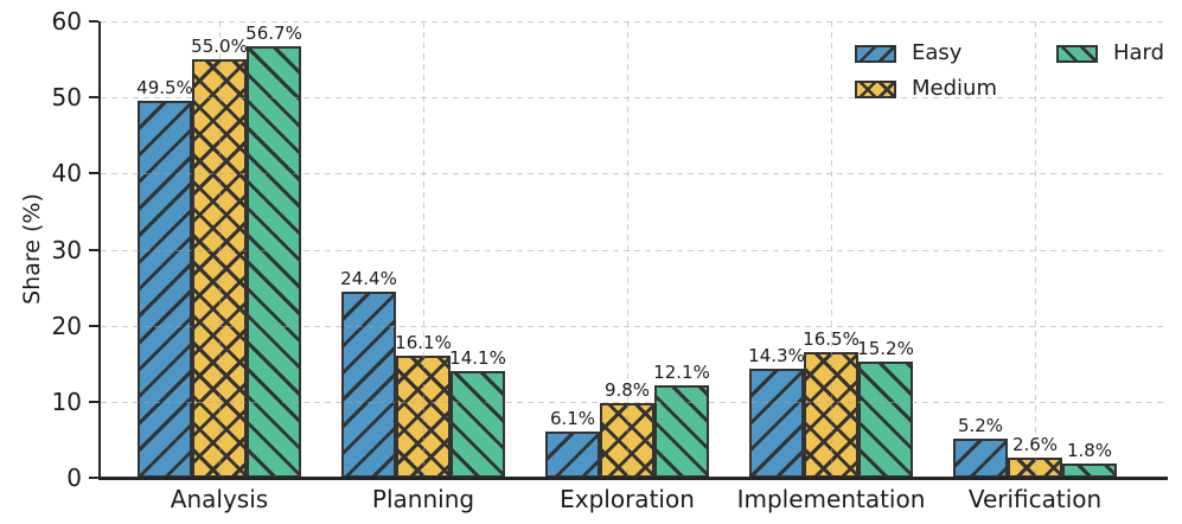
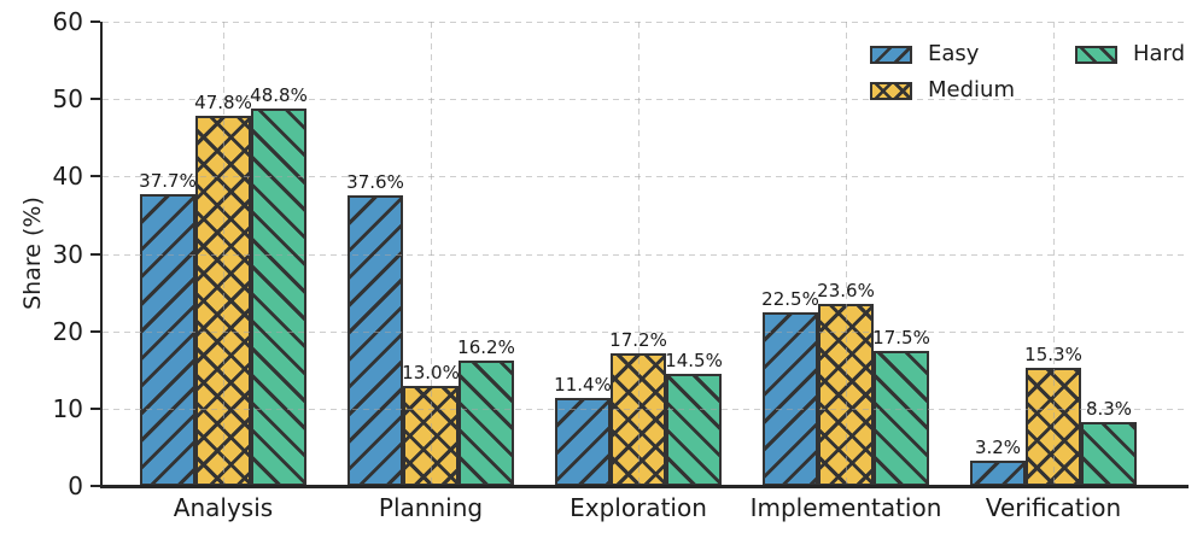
Easy/Analysis: 49.5% -> 37.7%
Medium/Analysis: 55.0% -> 47.8%
Hard/Analysis: 56.7% -> 48.8%
Easy/Planning: 24.4% -> 37.6%
Medium/Planning: 16.1% -> 13.0%
Hard/Planning: 14.1% -> 16.2%
Easy/Exploration: 6.1% -> 11.4%
Medium/Exploration: 9.8% -> 17.2%
Hard/Exploration: 12.1% -> 14.5%
Easy/Implementation: 14.3% -> 22.5%
Medium/Implementation: 16.5% -> 23.6%
Hard/Implementation: 15.2% -> 17.5%
Easy/Verification: 5.2% -> 3.2%
Medium/Verification: 2.6% -> 15.3%
Hard/Verification: 1.8% -> 8.3%
